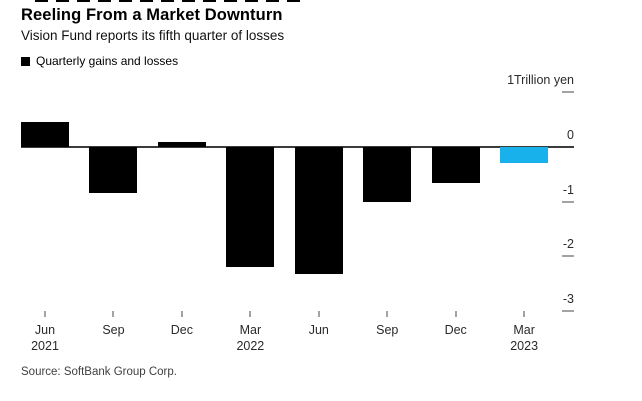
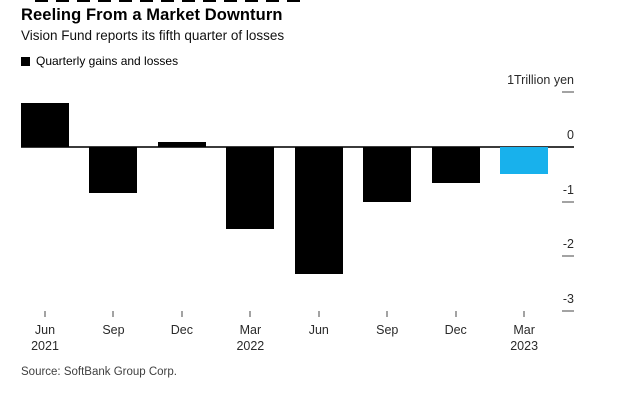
Jun 2021: 0.5 -> 0.8
Mar 2022: -2.2 -> -1.5
Mar 2023: -0.3 -> -0.5
